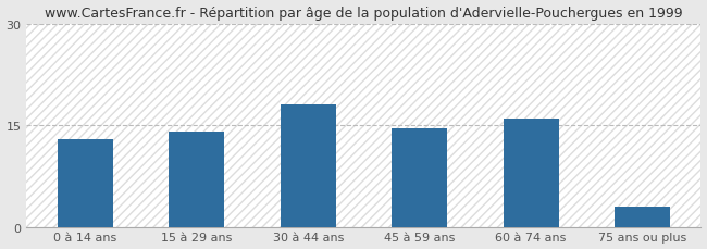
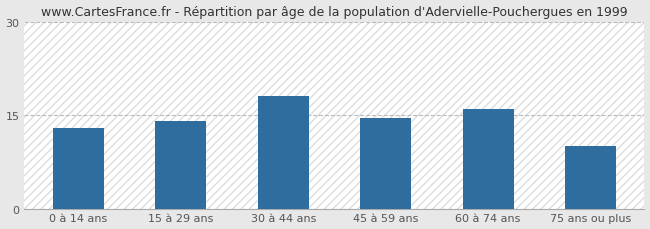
75 ans ou plus: 3.0 -> 10.0
